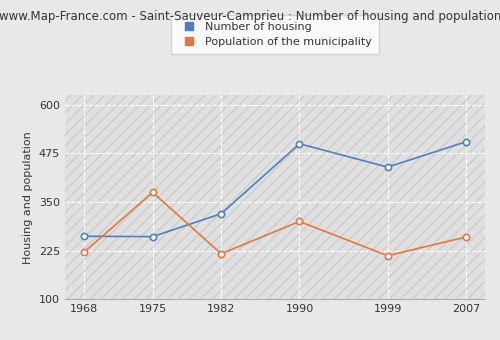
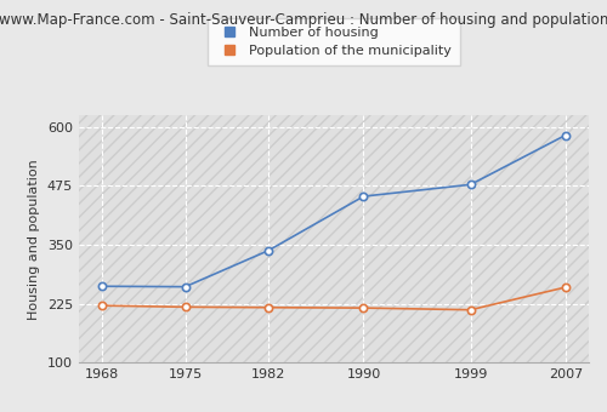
Population of the municipality/1975: 375 -> 218
Number of housing/1982: 320 -> 338
Number of housing/1990: 500 -> 453
Population of the municipality/1990: 300 -> 216
Number of housing/1999: 440 -> 478
Number of housing/2007: 505 -> 583
